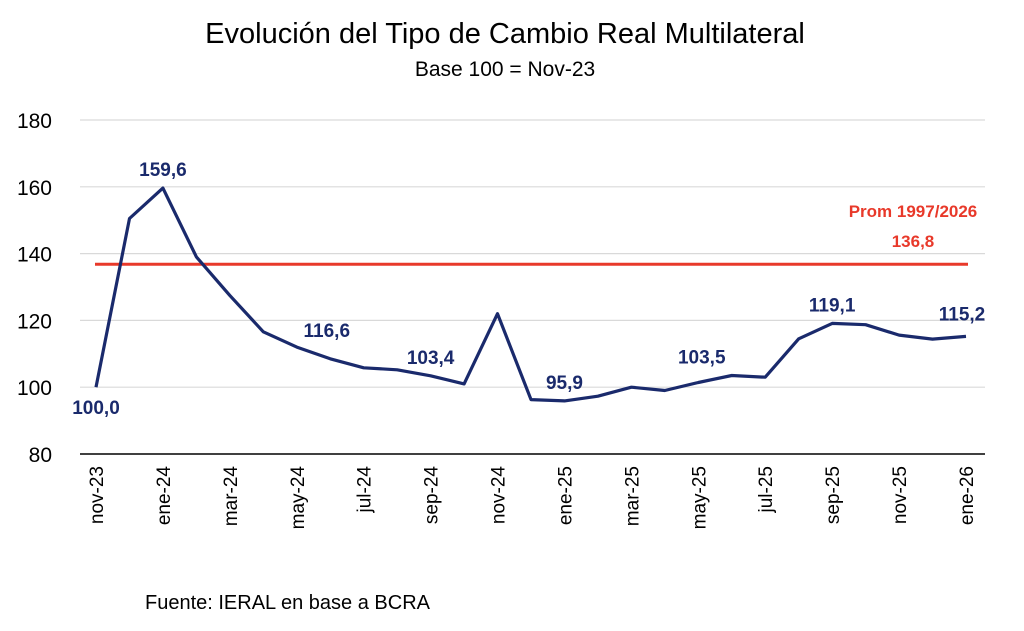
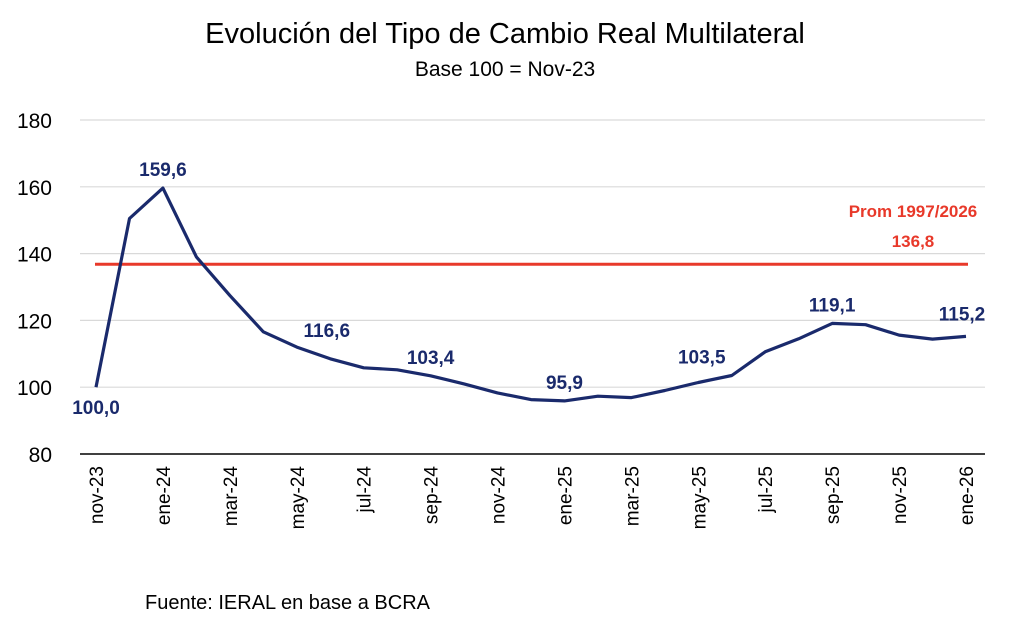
nov-24: 122 -> 98
mar-25: 100 -> 97
jul-25: 103 -> 111
